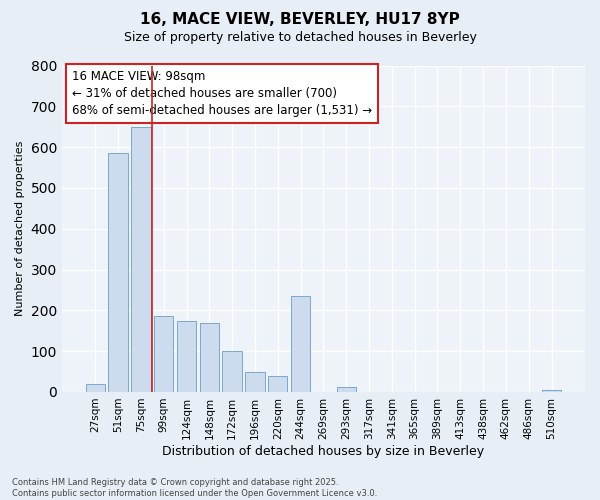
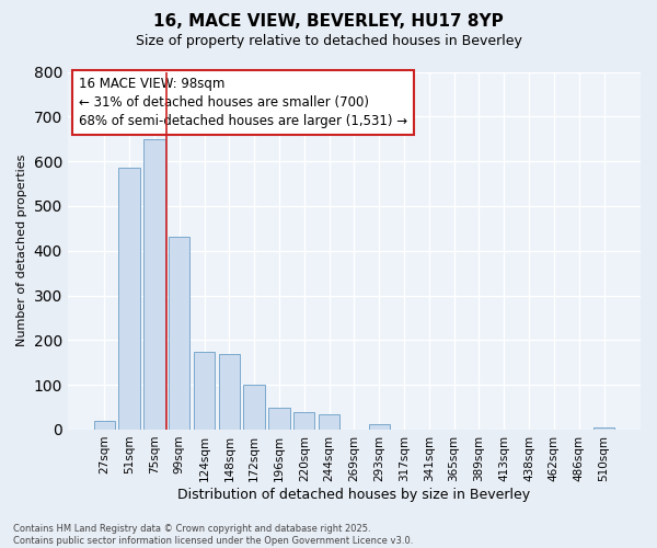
99sqm: 185 -> 430
244sqm: 235 -> 33
